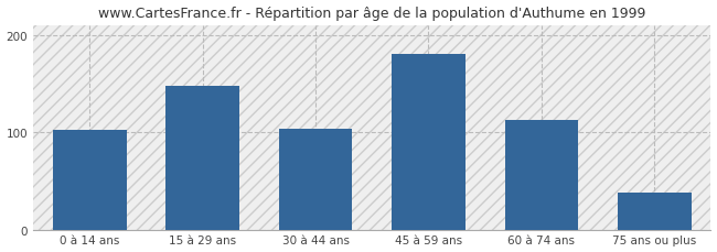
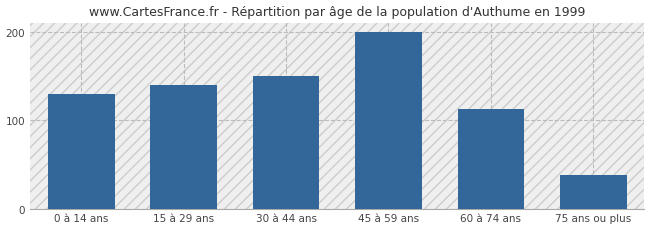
0 à 14 ans: 102 -> 130
15 à 29 ans: 148 -> 140
30 à 44 ans: 104 -> 150
45 à 59 ans: 180 -> 200
